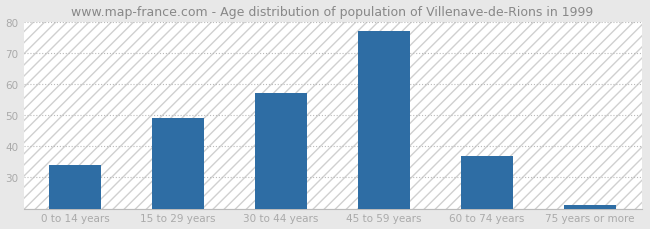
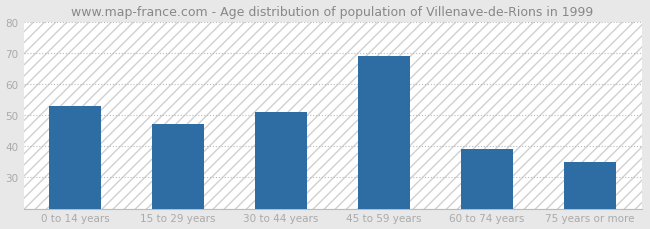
0 to 14 years: 34 -> 53
15 to 29 years: 49 -> 47
30 to 44 years: 57 -> 51
45 to 59 years: 77 -> 69
60 to 74 years: 37 -> 39
75 years or more: 21 -> 35
